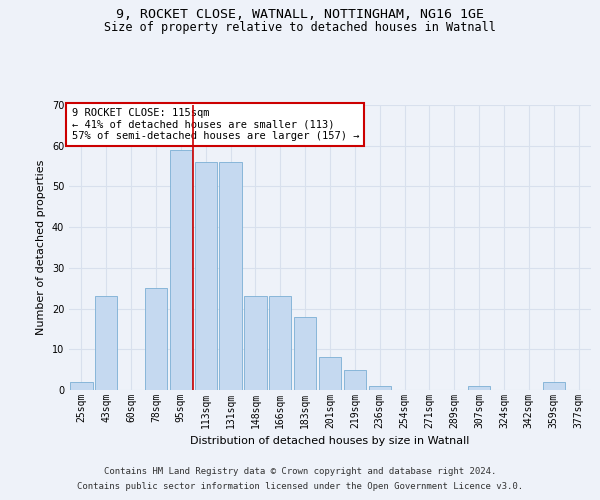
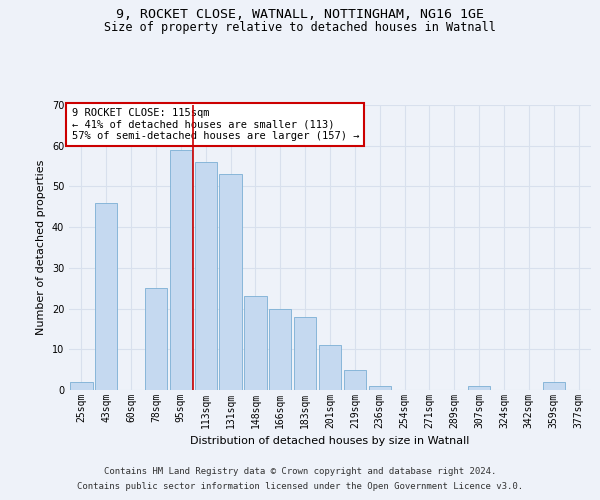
43sqm: 23 -> 46
131sqm: 56 -> 53
166sqm: 23 -> 20
201sqm: 8 -> 11
